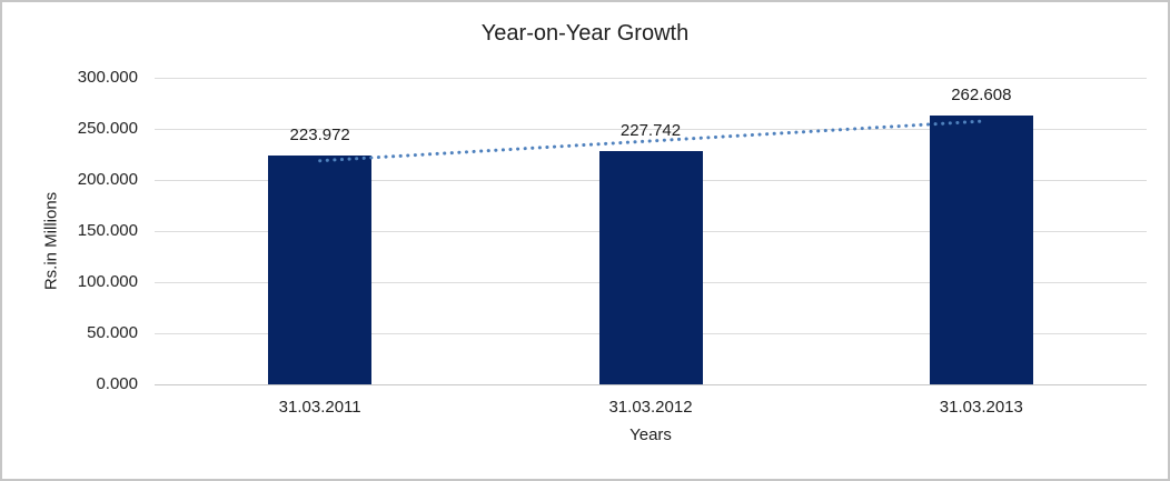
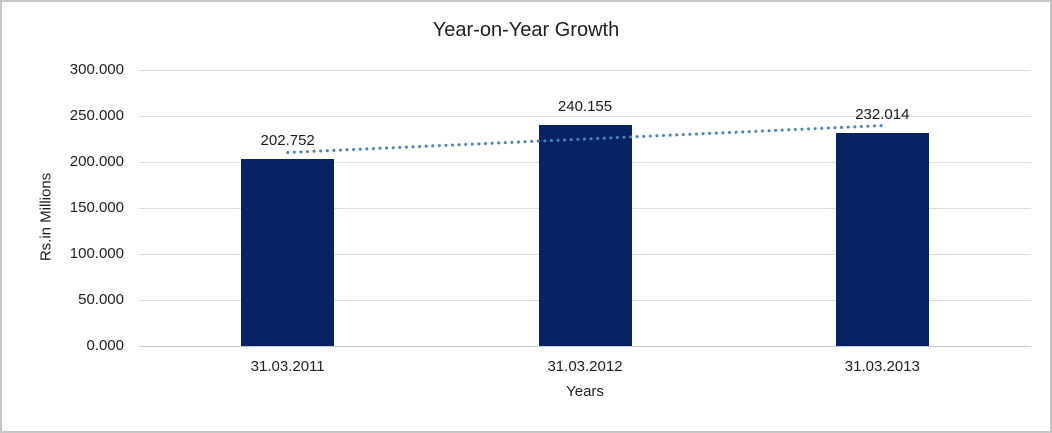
31.03.2011: 223.972 -> 202.752
31.03.2012: 227.742 -> 240.155
31.03.2013: 262.608 -> 232.014
